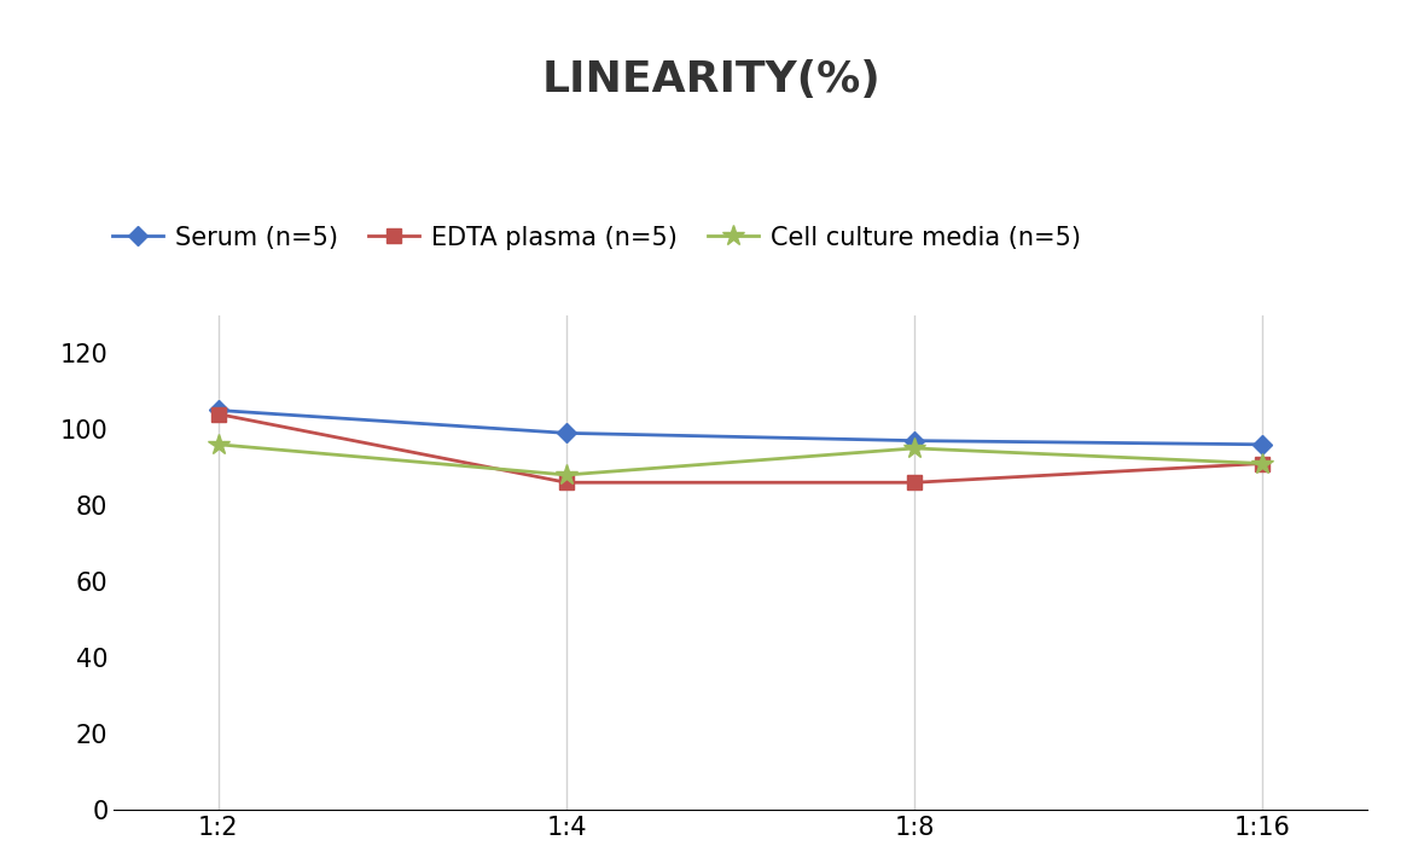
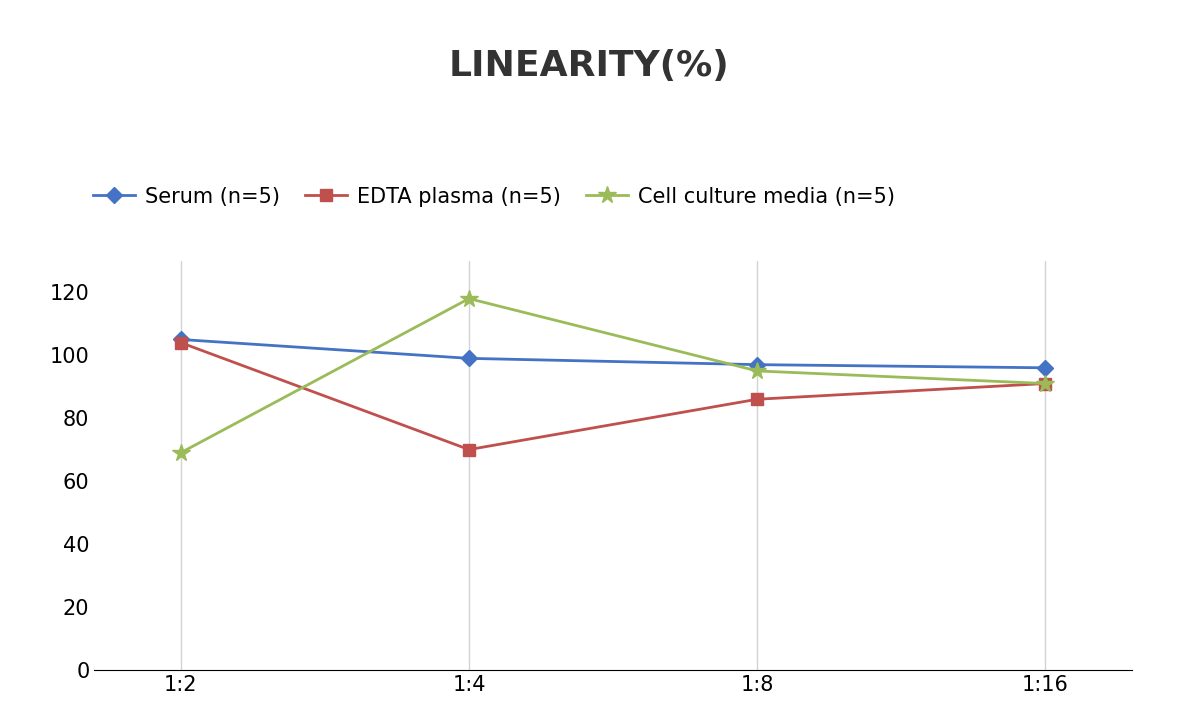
Cell culture media (n=5)/1:2: 96 -> 69
EDTA plasma (n=5)/1:4: 86 -> 70
Cell culture media (n=5)/1:4: 88 -> 118
